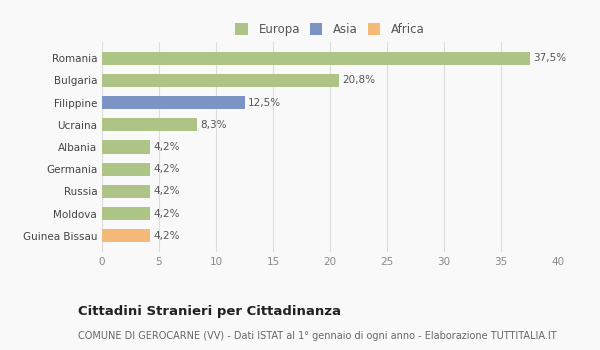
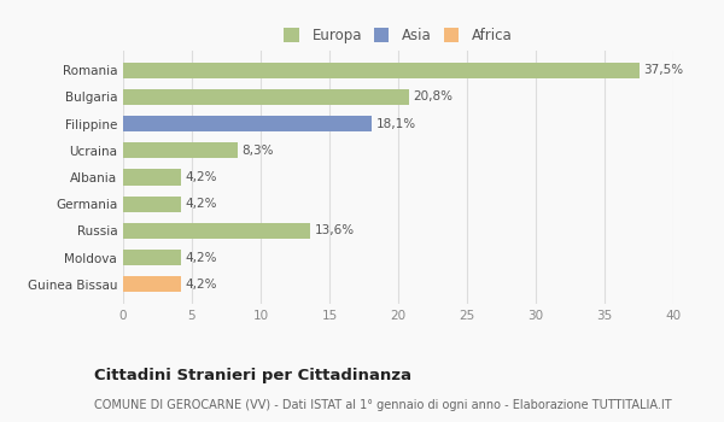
Filippine: 12,5% -> 18,1%
Russia: 4,2% -> 13,6%
